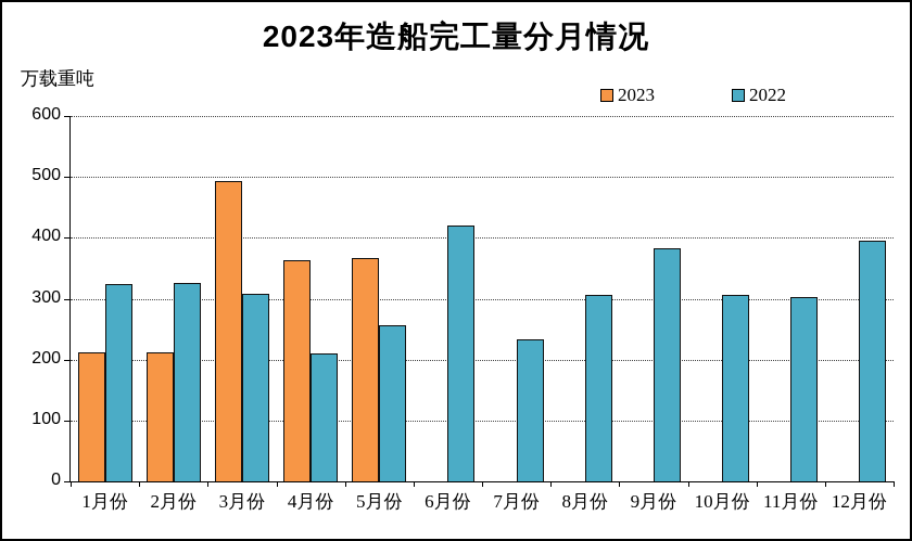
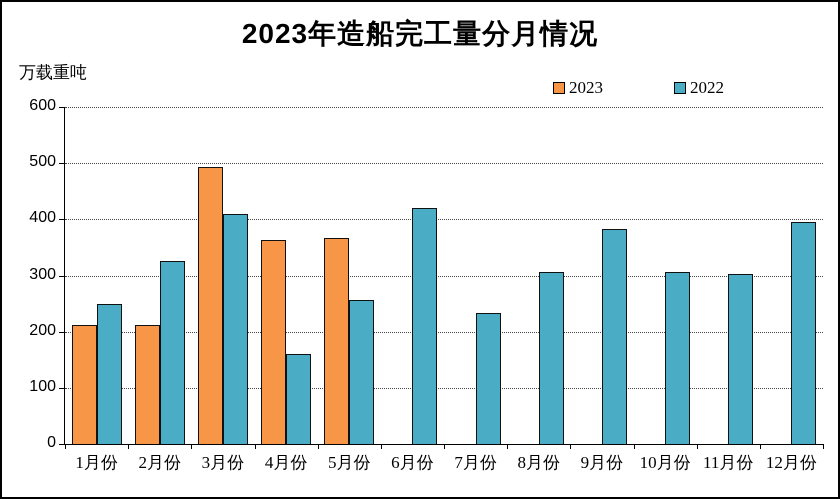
2022/1月份: 320 -> 250
2022/3月份: 310 -> 410
2022/4月份: 210 -> 160
